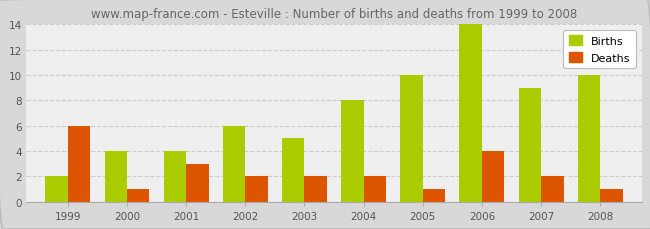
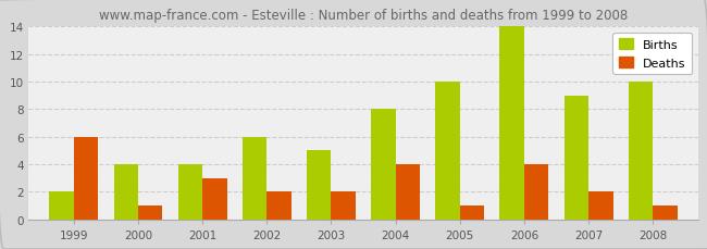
Deaths/2004: 2 -> 4
